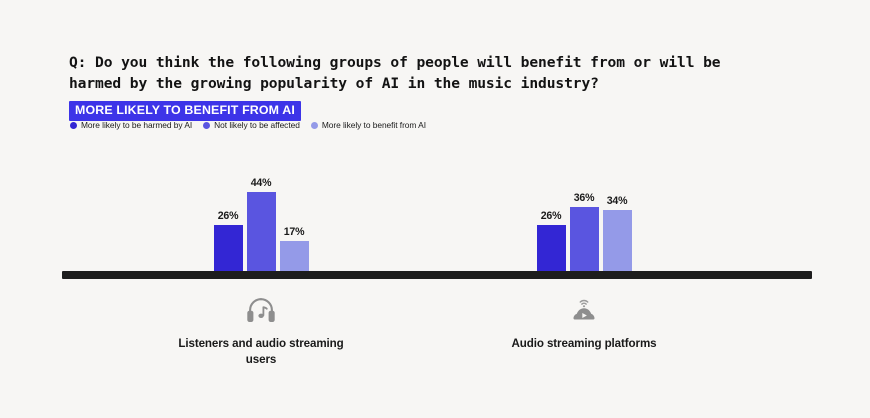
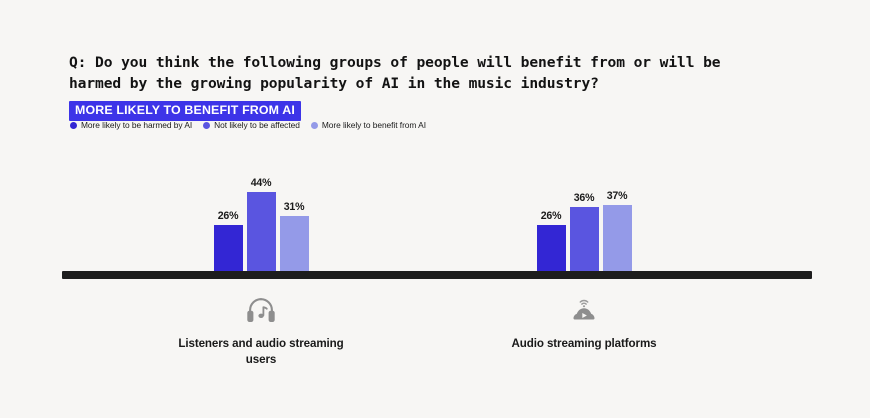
More likely to benefit from AI/Listeners and audio streaming users: 17% -> 31%
More likely to benefit from AI/Audio streaming platforms: 34% -> 37%
